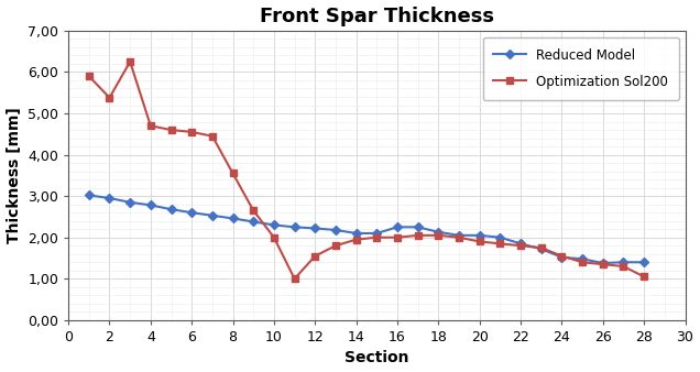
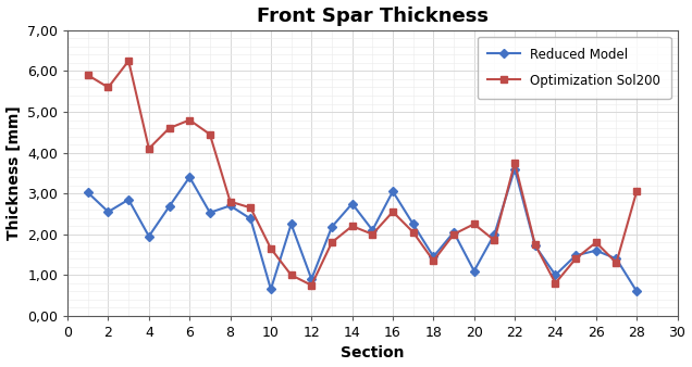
Reduced Model/2: 2,95 -> 2,55
Optimization Sol200/2: 5,38 -> 5,60
Reduced Model/4: 2,78 -> 1,95
Optimization Sol200/4: 4,70 -> 4,10
Reduced Model/6: 2,60 -> 3,40
Optimization Sol200/6: 4,55 -> 4,80
Reduced Model/8: 2,46 -> 2,70
Optimization Sol200/8: 3,55 -> 2,80
Reduced Model/10: 2,30 -> 0,65
Optimization Sol200/10: 2,00 -> 1,65
Reduced Model/12: 2,22 -> 0,90
Optimization Sol200/12: 1,55 -> 0,75
Reduced Model/14: 2,10 -> 2,75
Optimization Sol200/14: 1,95 -> 2,20
Reduced Model/16: 2,25 -> 3,05
Optimization Sol200/16: 2,00 -> 2,55
Reduced Model/18: 2,13 -> 1,45
Optimization Sol200/18: 2,05 -> 1,35
Reduced Model/20: 2,05 -> 1,10
Optimization Sol200/20: 1,90 -> 2,25
Reduced Model/22: 1,85 -> 3,60
Optimization Sol200/22: 1,80 -> 3,75
Reduced Model/24: 1,52 -> 1,00
Optimization Sol200/24: 1,55 -> 0,80
Reduced Model/26: 1,38 -> 1,60
Optimization Sol200/26: 1,35 -> 1,80
Reduced Model/28: 1,40 -> 0,60
Optimization Sol200/28: 1,05 -> 3,05
